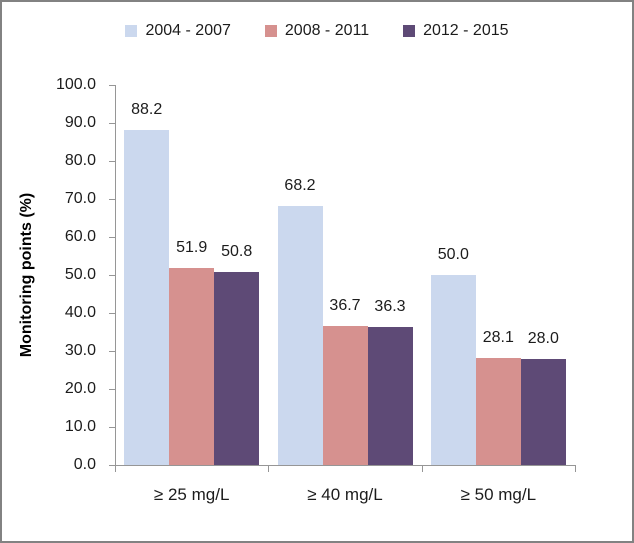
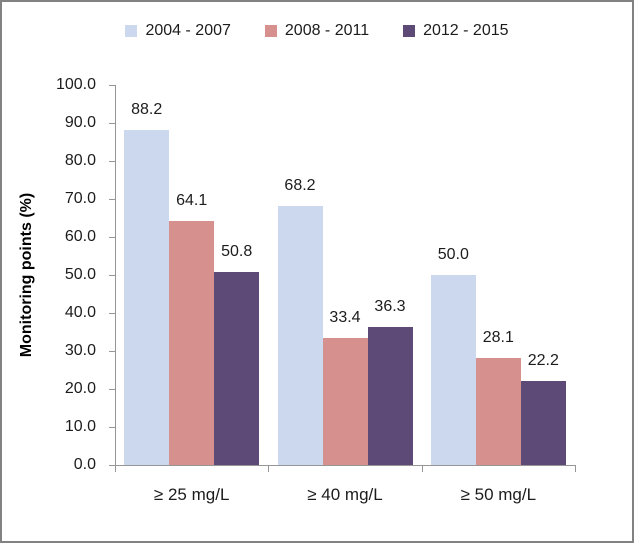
2008 - 2011/≥ 25 mg/L: 51.9 -> 64.1
2008 - 2011/≥ 40 mg/L: 36.7 -> 33.4
2012 - 2015/≥ 50 mg/L: 28.0 -> 22.2
